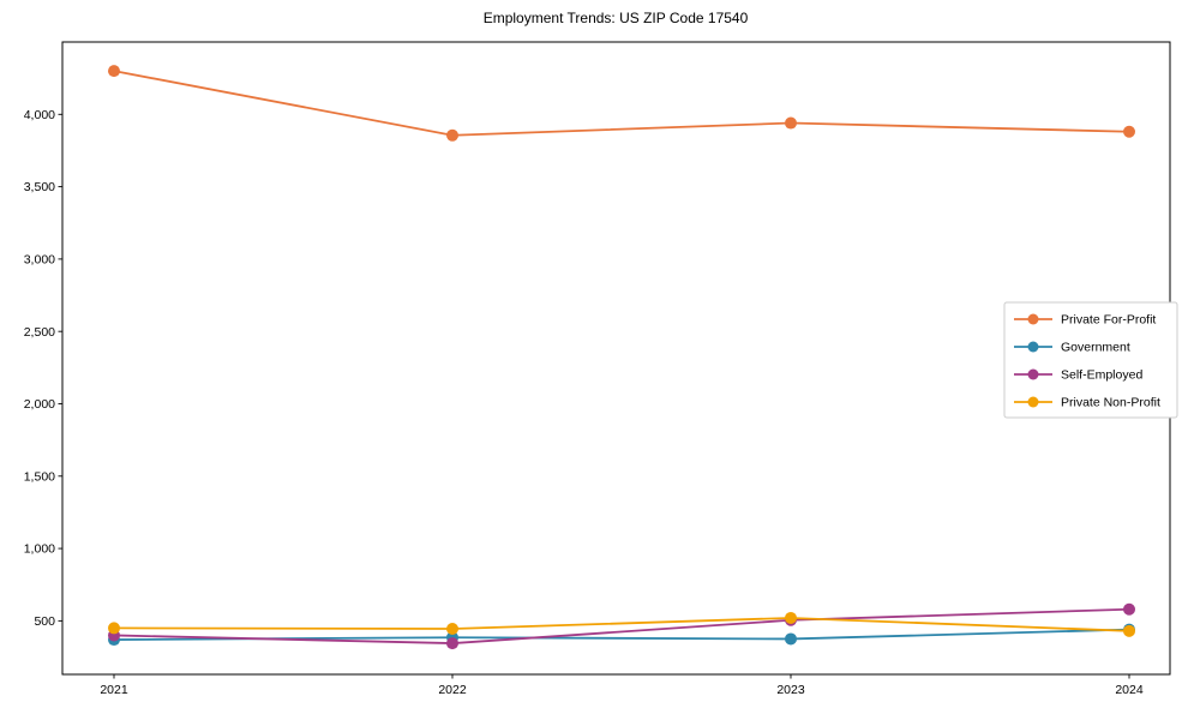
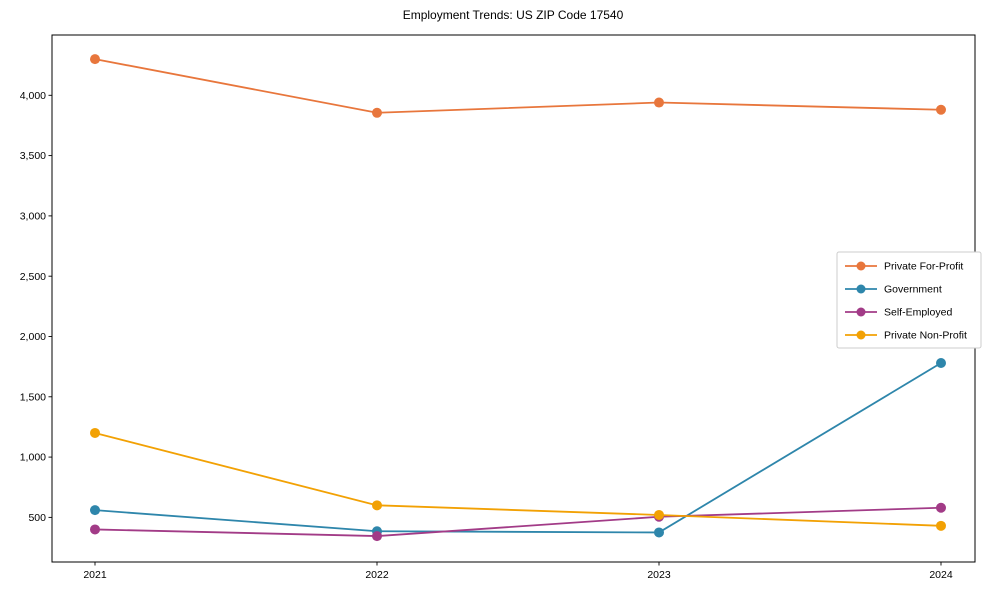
Government/2021: 370 -> 560
Private Non-Profit/2021: 450 -> 1200
Private Non-Profit/2022: 440 -> 600
Government/2024: 440 -> 1780
